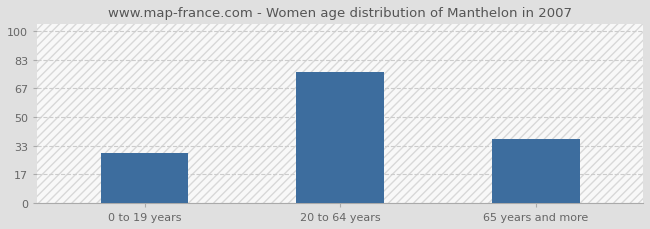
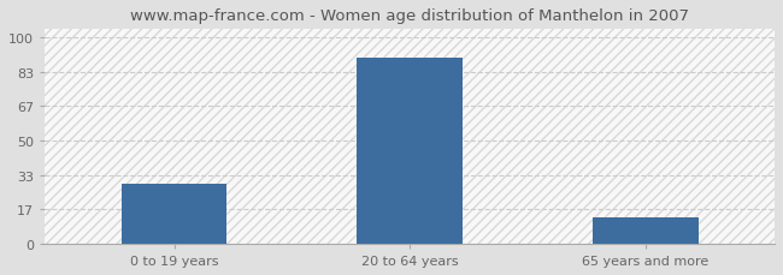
20 to 64 years: 76 -> 90
65 years and more: 37 -> 13
